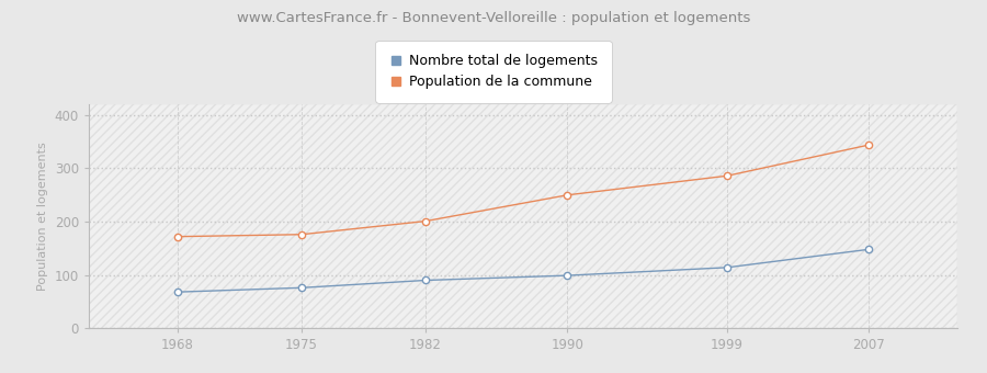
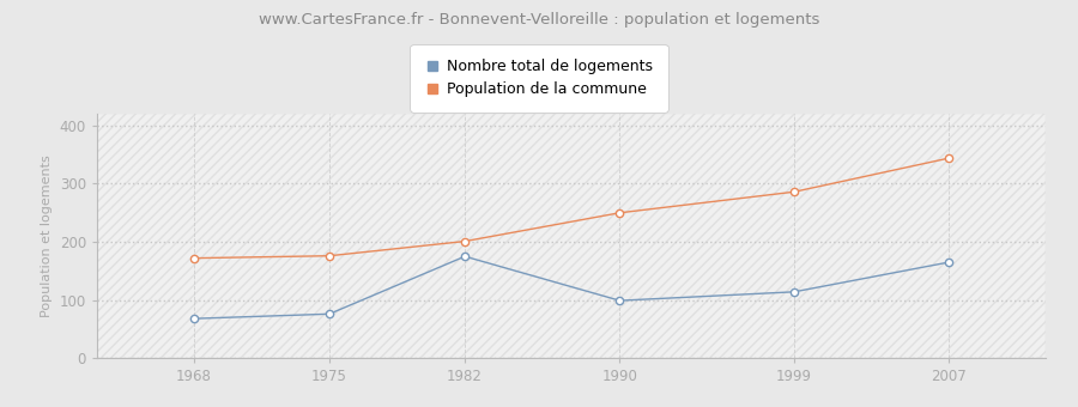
Nombre total de logements/1982: 90 -> 175
Nombre total de logements/2007: 148 -> 165
